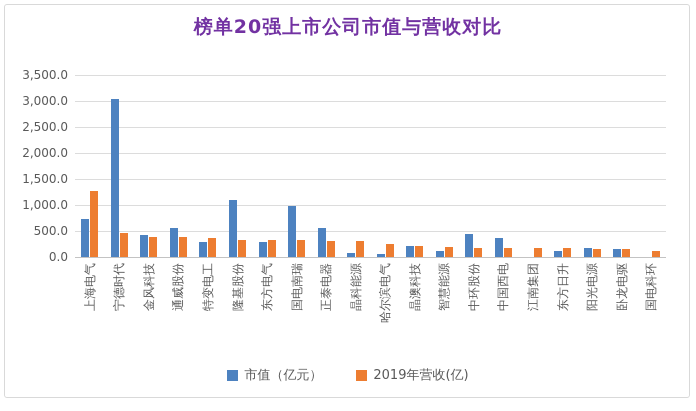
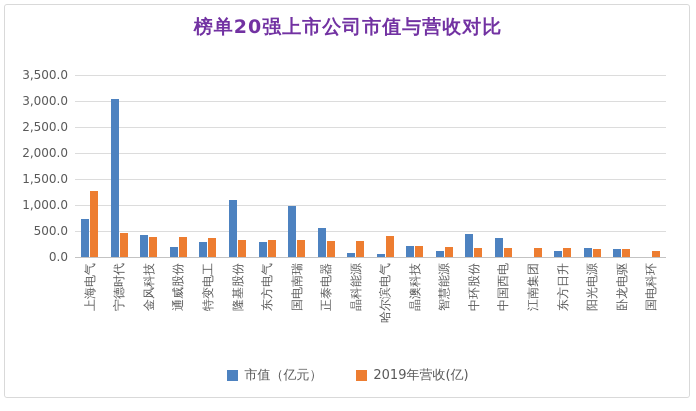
市值（亿元）/通威股份: 600 -> 200
2019年营收(亿)/哈尔滨电气: 200 -> 400
